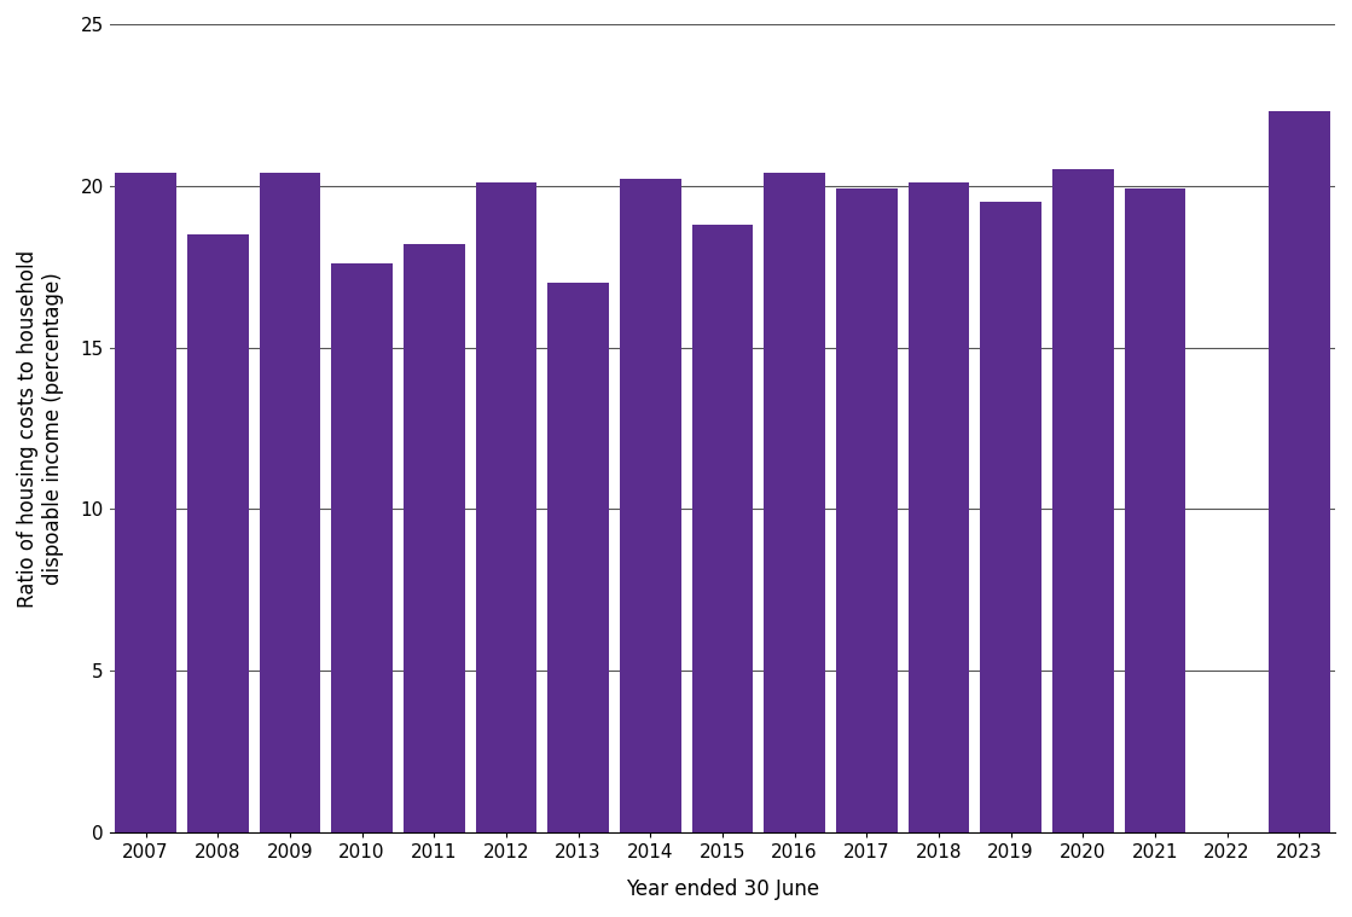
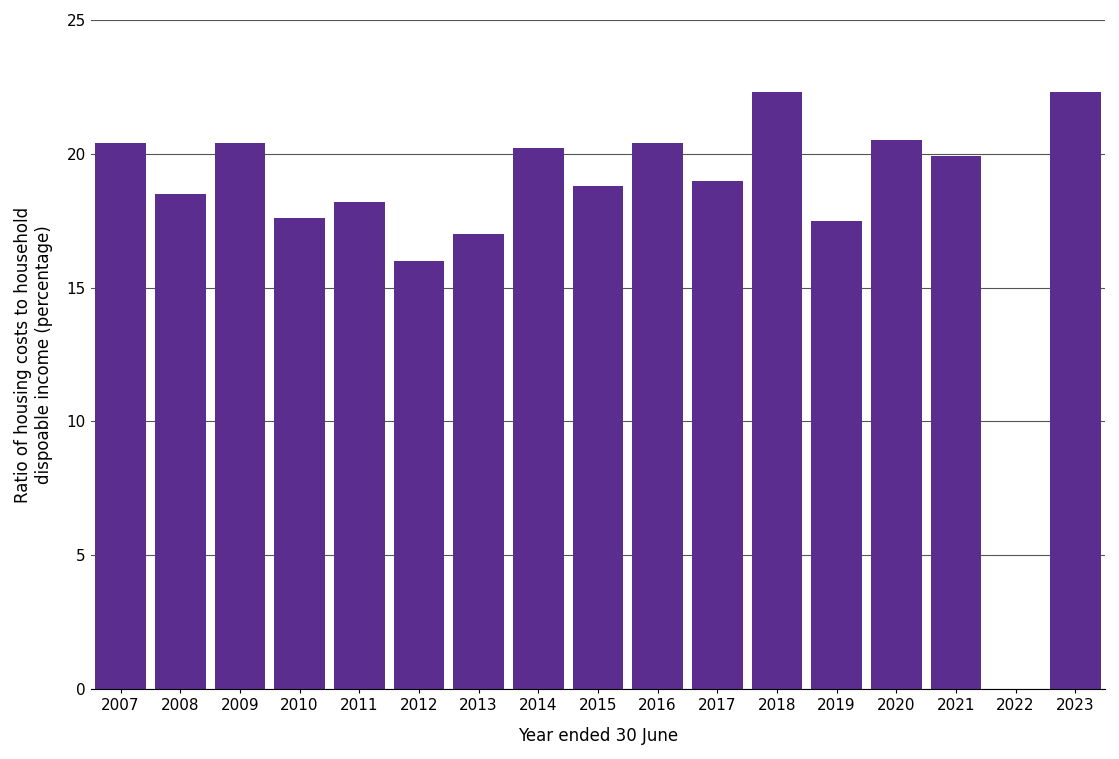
2012: 20.1 -> 16.0
2017: 19.9 -> 19.0
2018: 20.1 -> 22.3
2019: 19.5 -> 17.5
